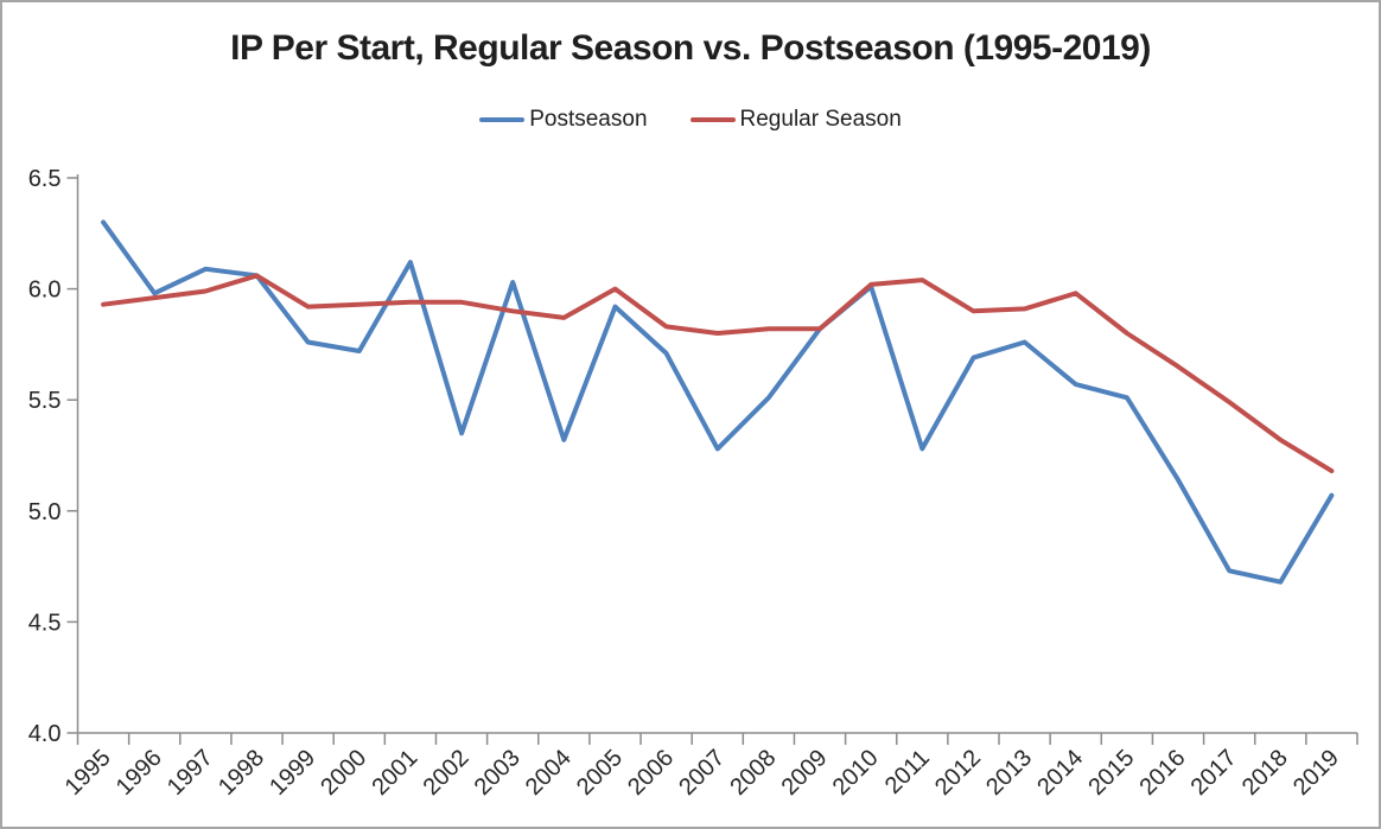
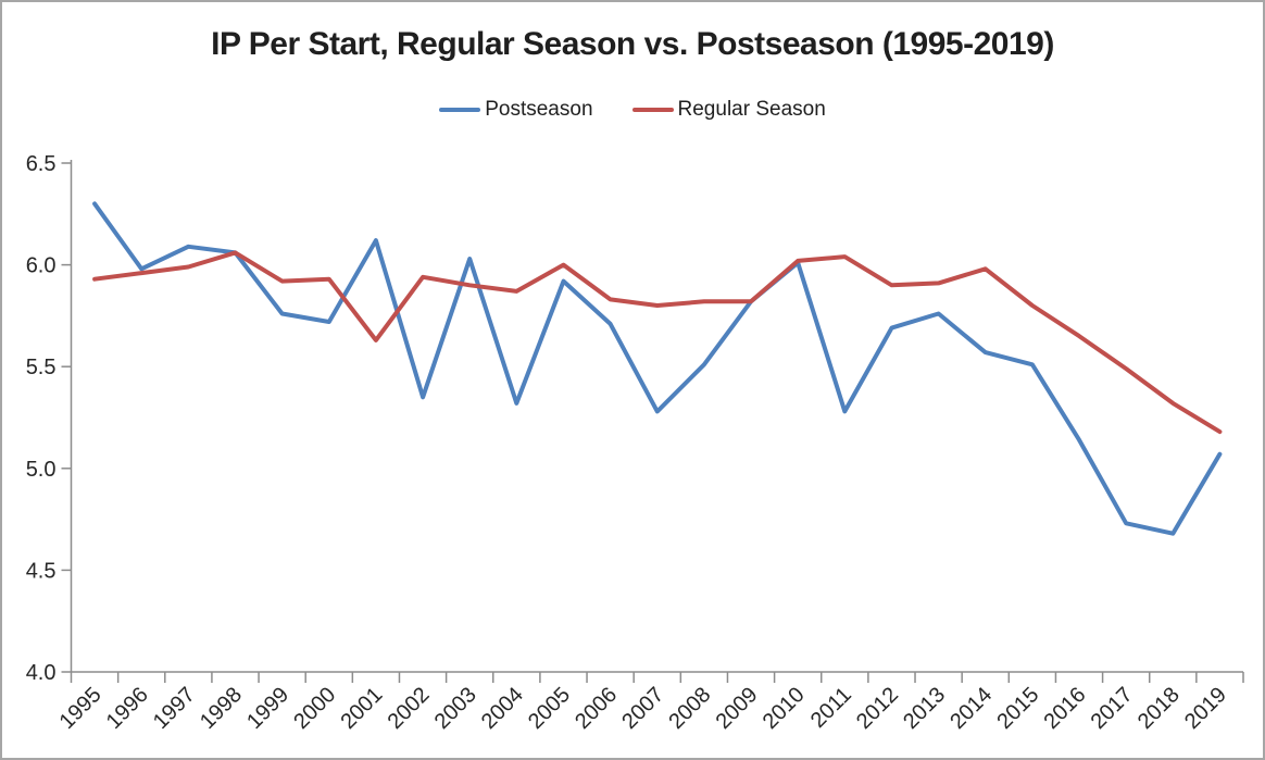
Regular Season/2001: 5.94 -> 5.63
